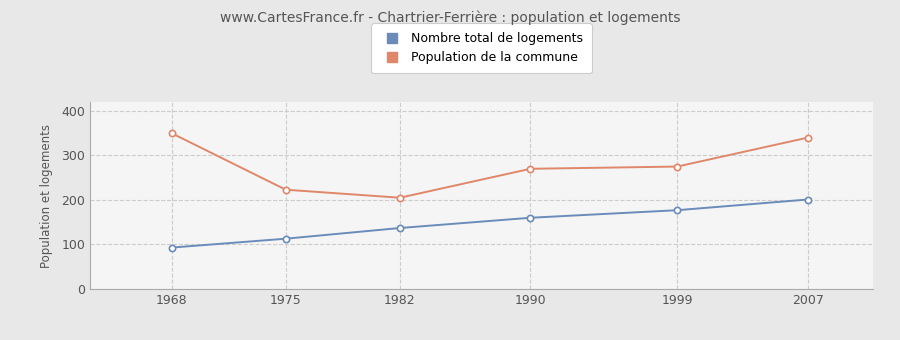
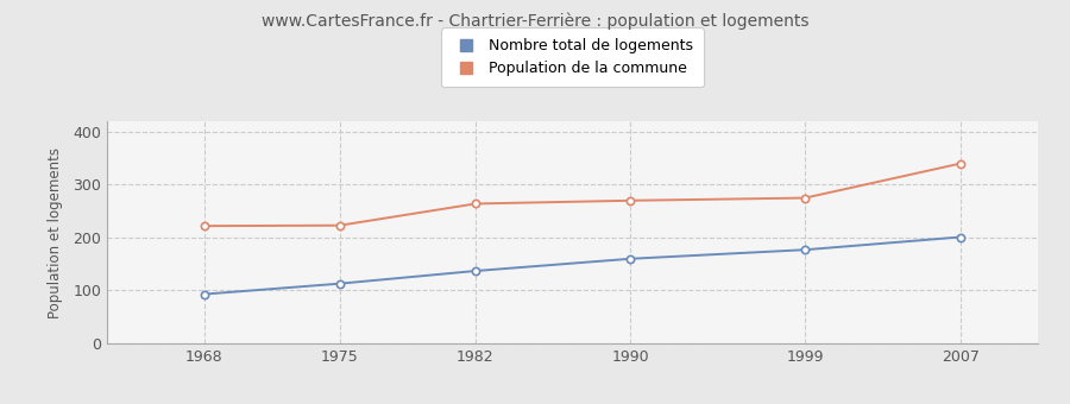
Population de la commune/1968: 350 -> 222
Population de la commune/1982: 205 -> 264
